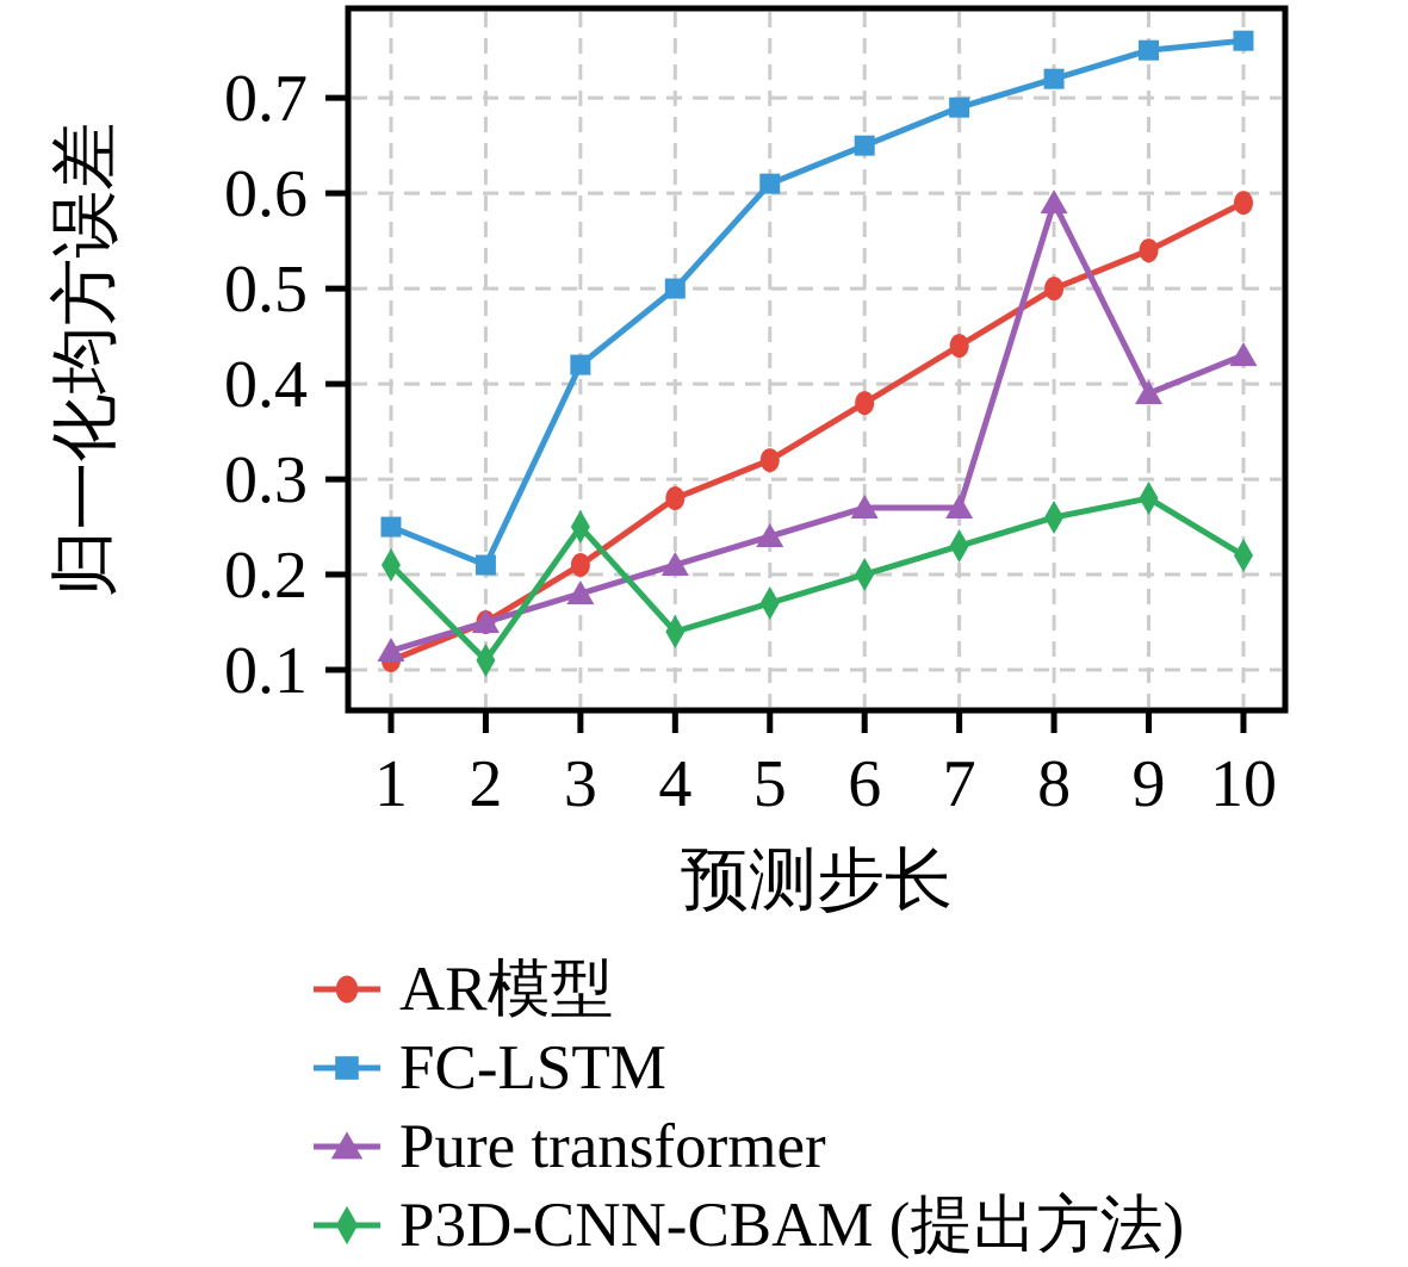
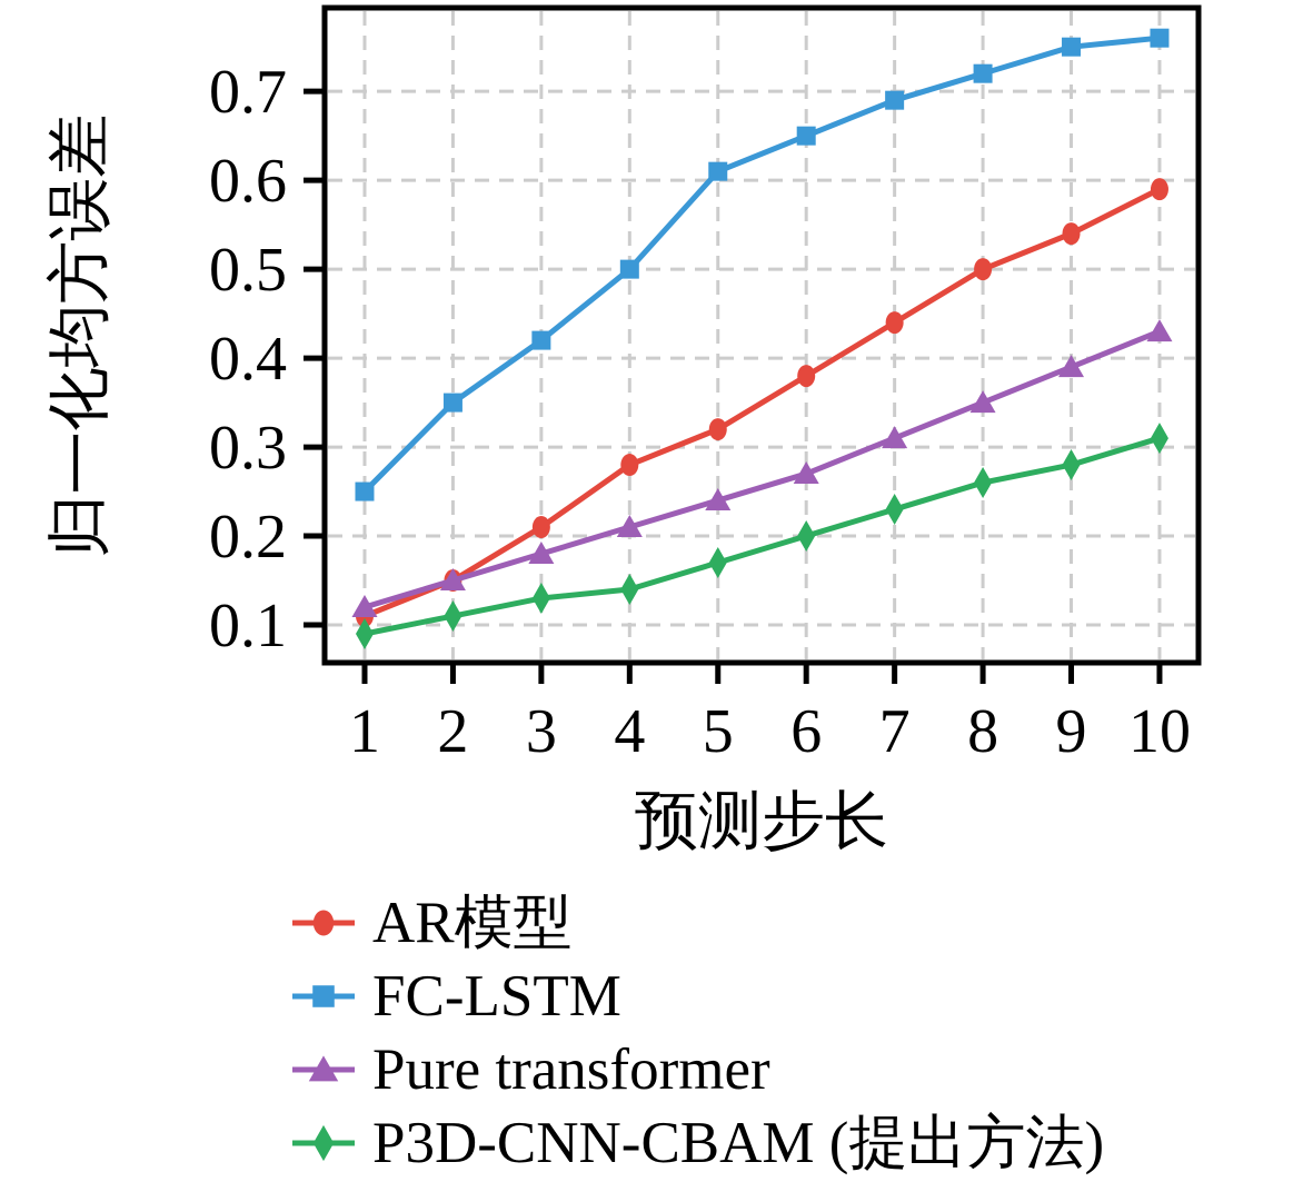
P3D-CNN-CBAM (提出方法)/1: 0.21 -> 0.09
FC-LSTM/2: 0.21 -> 0.35
P3D-CNN-CBAM (提出方法)/3: 0.25 -> 0.13
Pure transformer/7: 0.27 -> 0.31
Pure transformer/8: 0.59 -> 0.35
P3D-CNN-CBAM (提出方法)/10: 0.22 -> 0.31
